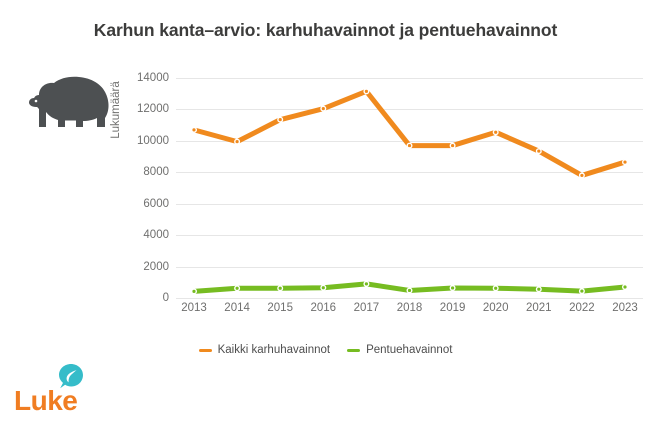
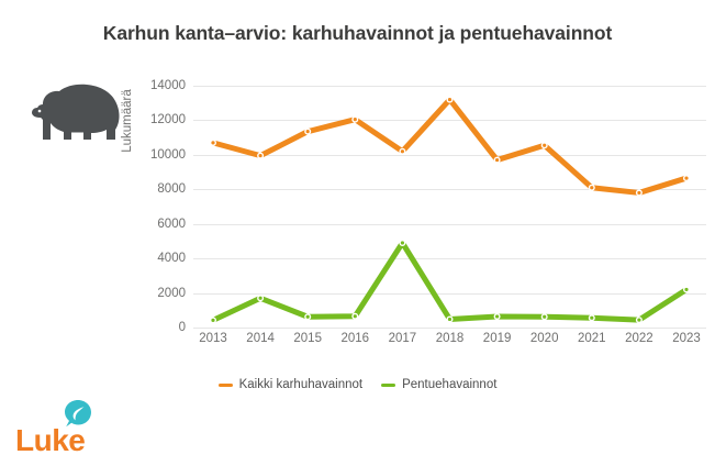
Pentuehavainnot/2014: 600 -> 1700
Kaikki karhuhavainnot/2017: 13200 -> 10200
Pentuehavainnot/2017: 900 -> 4900
Kaikki karhuhavainnot/2018: 9700 -> 13200
Kaikki karhuhavainnot/2021: 9400 -> 8100
Pentuehavainnot/2023: 700 -> 2200
